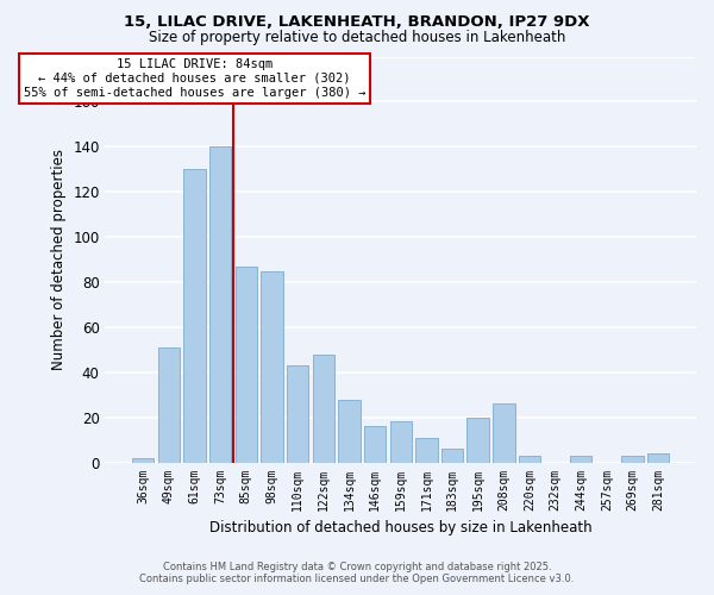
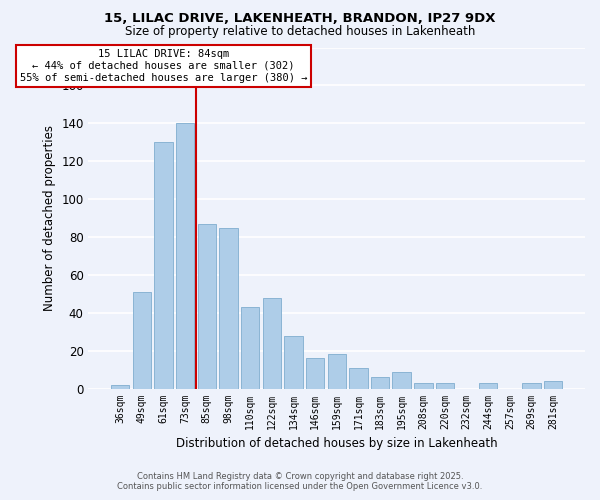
195sqm: 20 -> 9
208sqm: 26 -> 3
